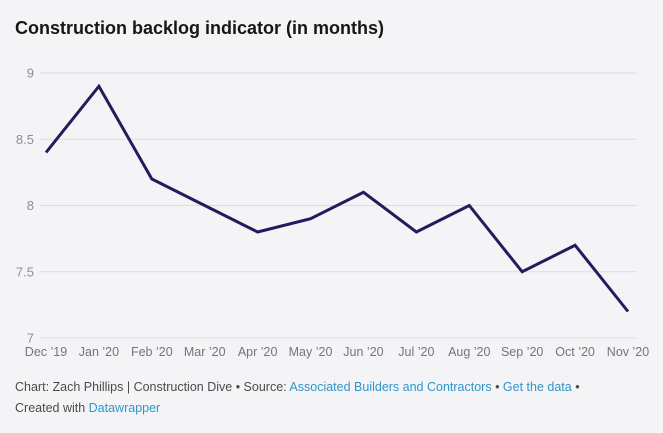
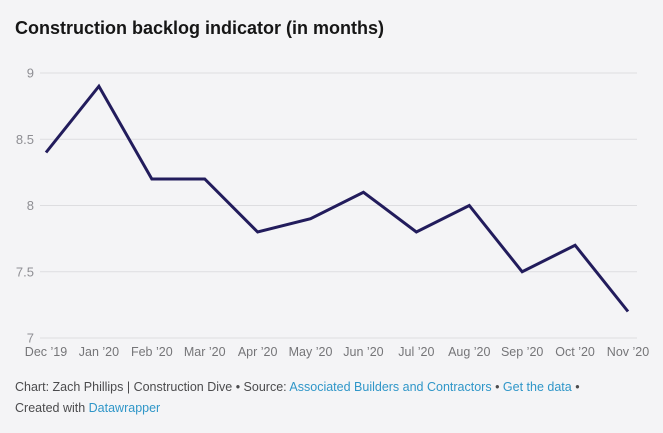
Mar ’20: 8.0 -> 8.2
